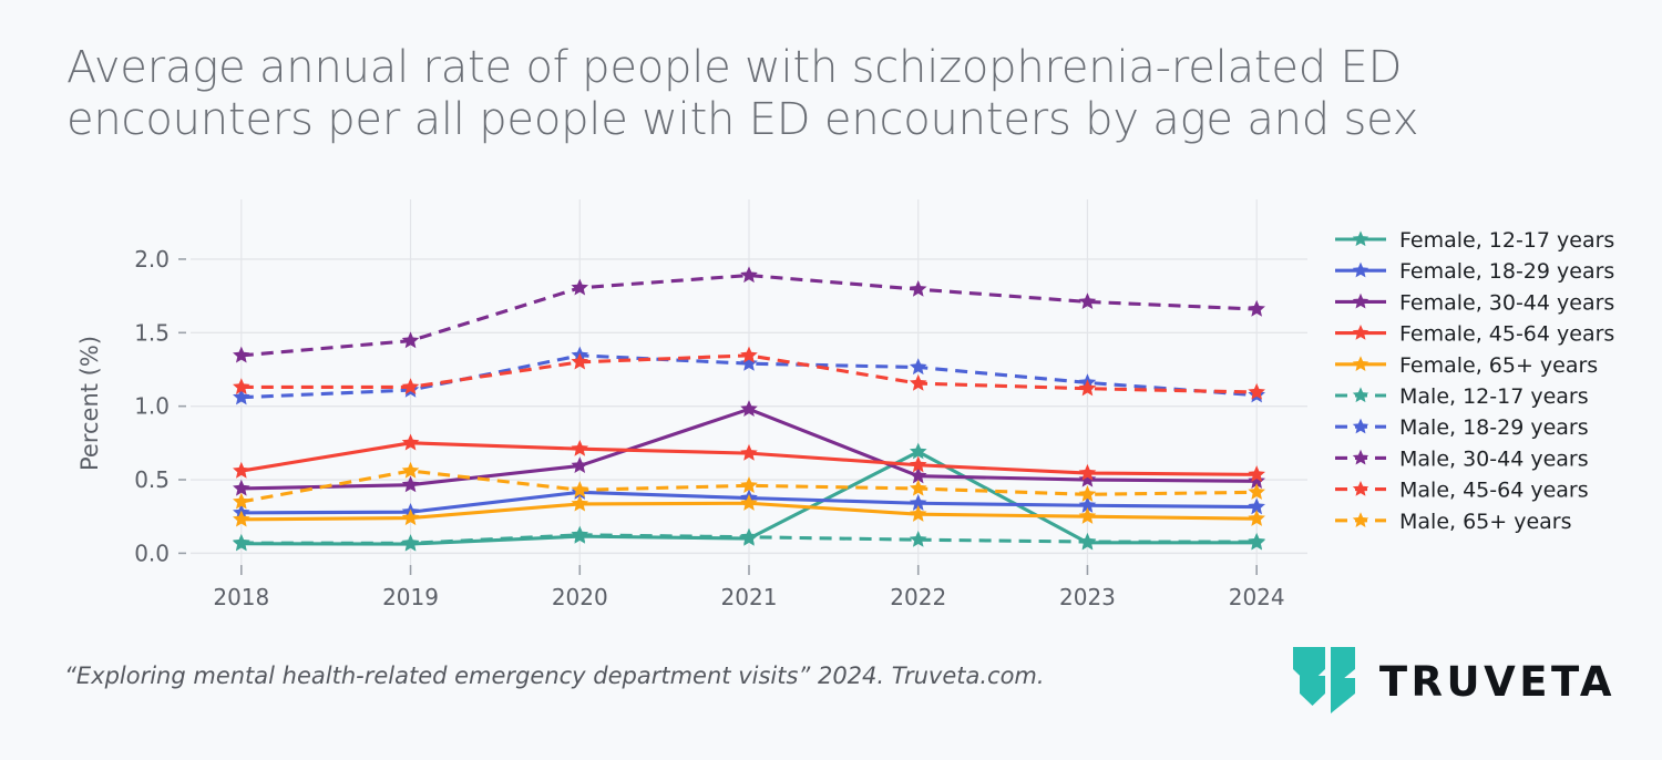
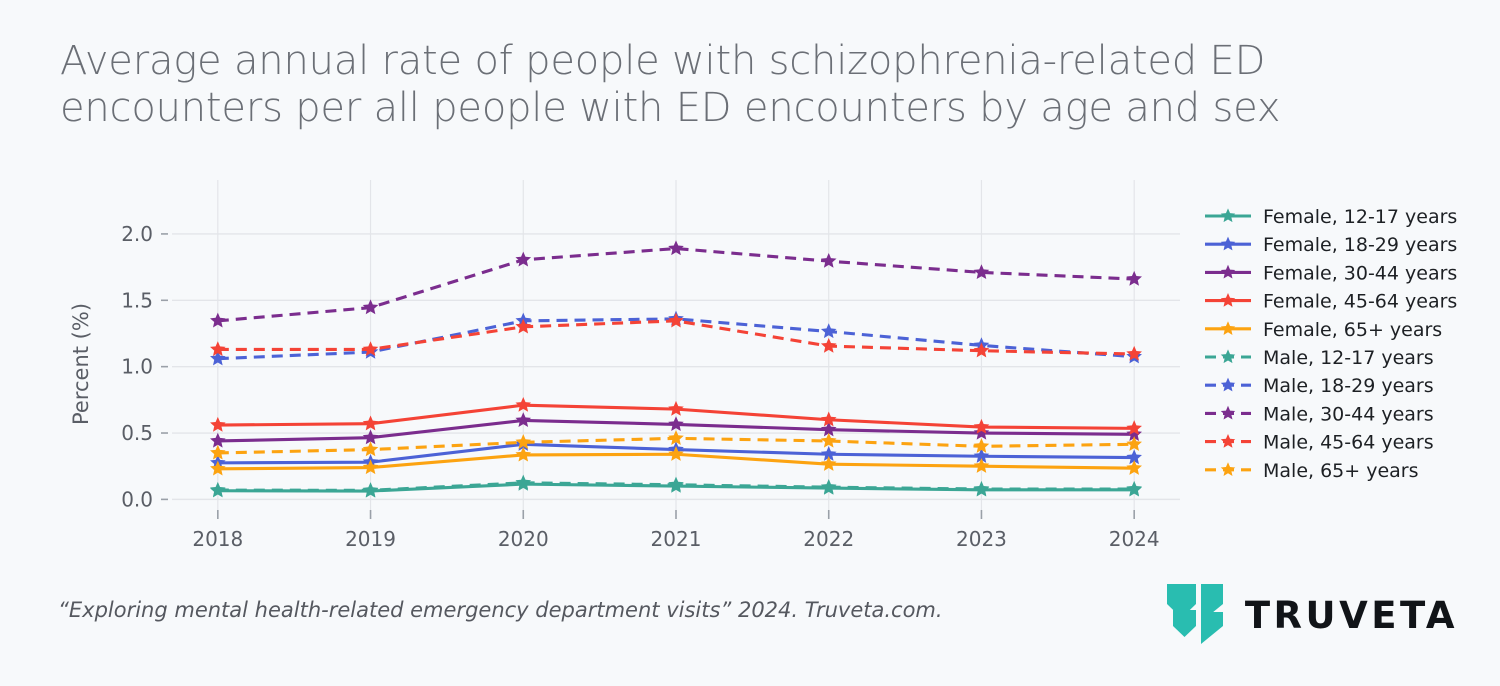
Female, 45-64 years/2019: 0.75 -> 0.57
Male, 65+ years/2019: 0.56 -> 0.38
Female, 30-44 years/2021: 0.98 -> 0.56
Male, 18-29 years/2021: 1.29 -> 1.36
Female, 12-17 years/2022: 0.69 -> 0.09
